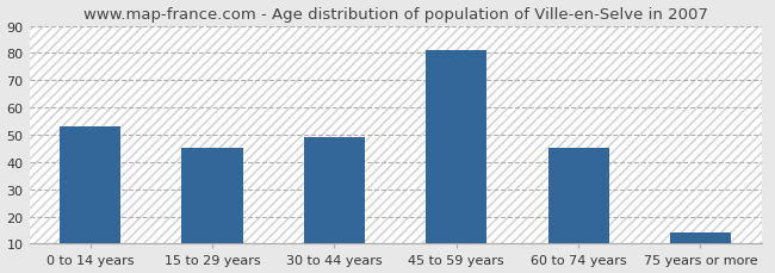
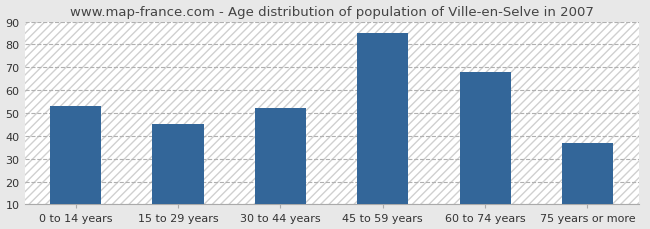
30 to 44 years: 49 -> 52
45 to 59 years: 81 -> 85
60 to 74 years: 45 -> 68
75 years or more: 14 -> 37
